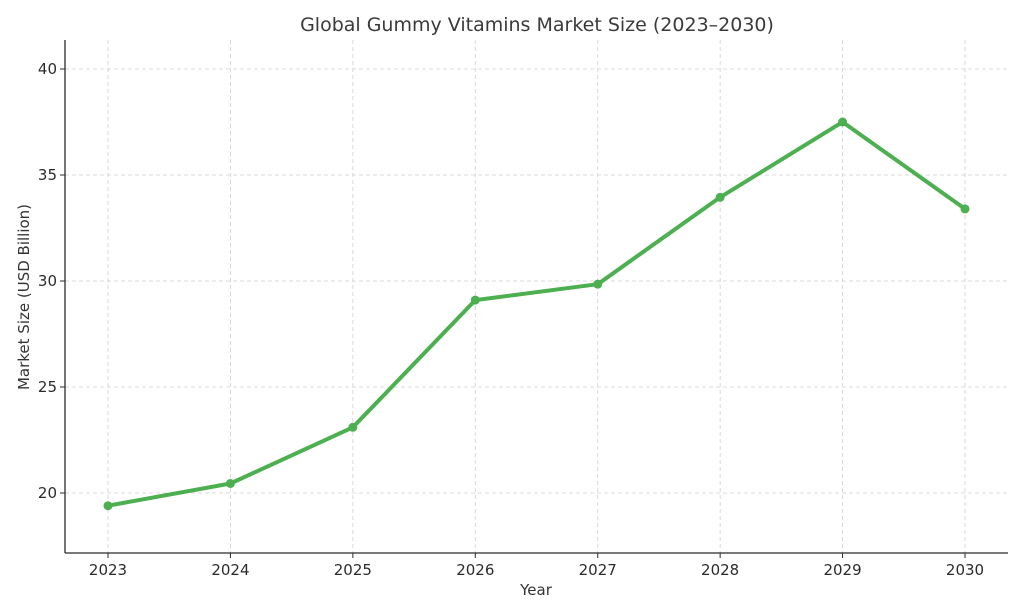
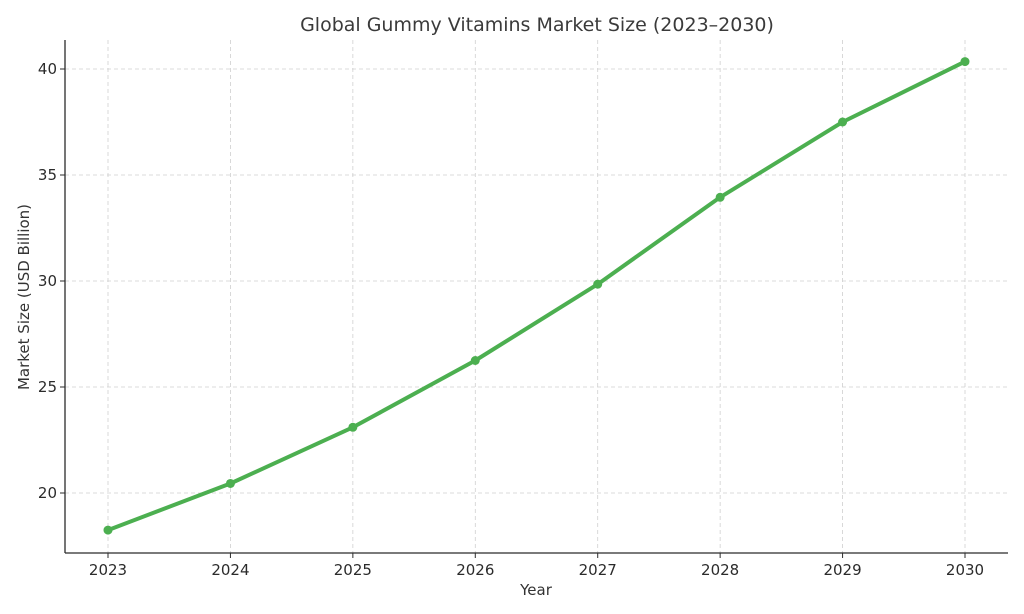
2023: 19.4 -> 18.2
2026: 29.1 -> 26.2
2030: 33.4 -> 40.4
